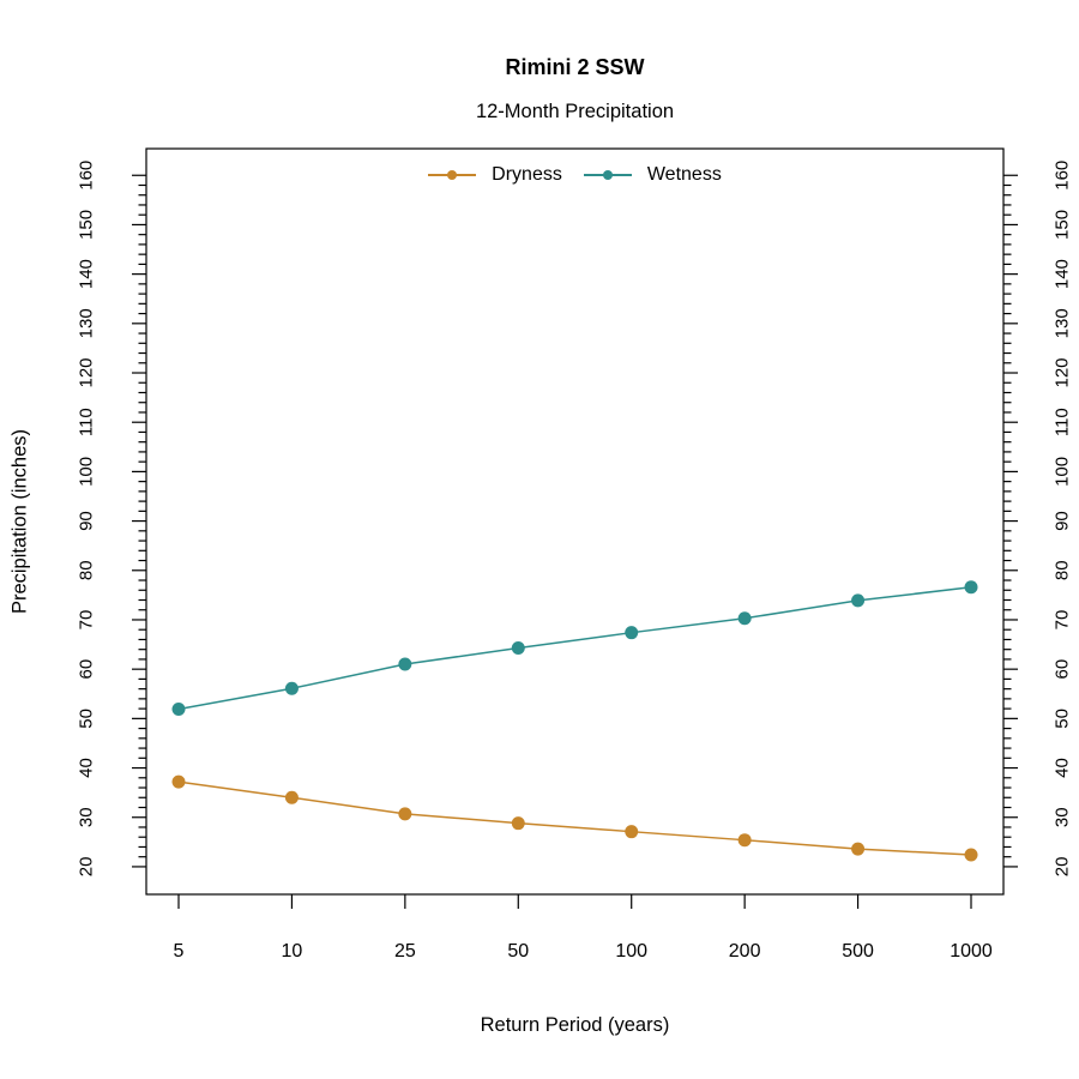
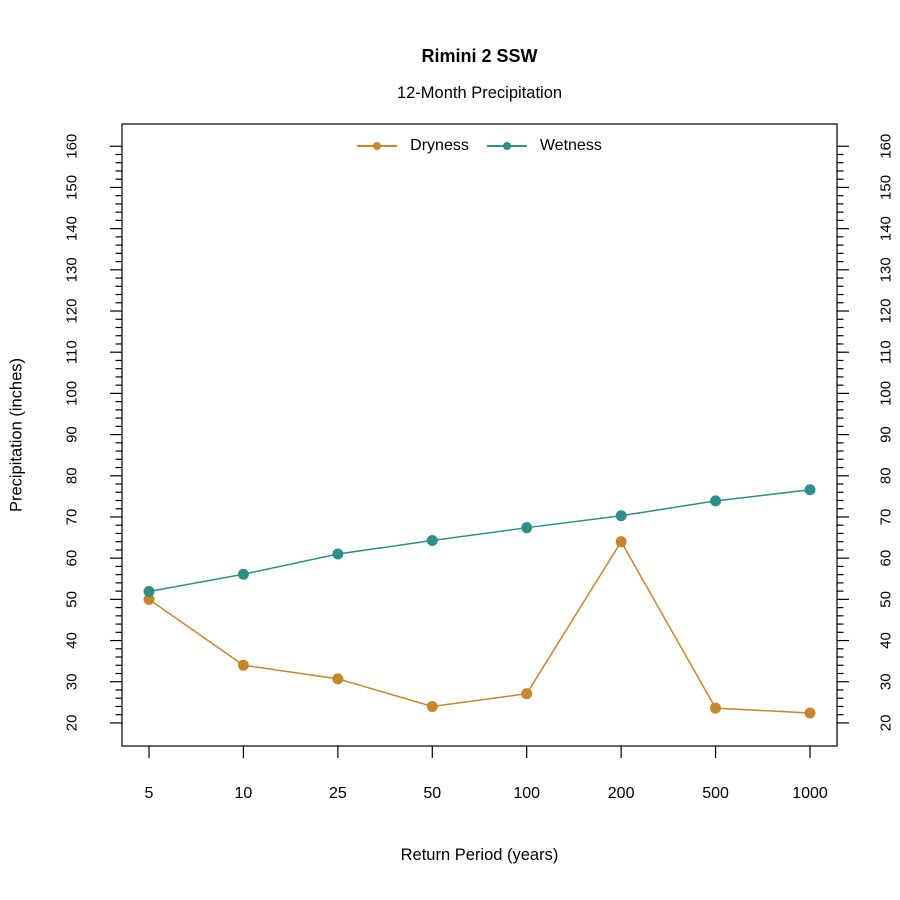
Dryness/5: 37 -> 50
Dryness/50: 29 -> 24
Dryness/200: 25 -> 64
